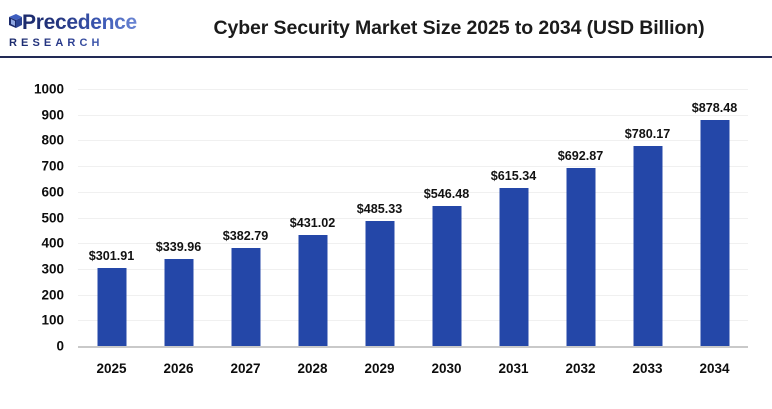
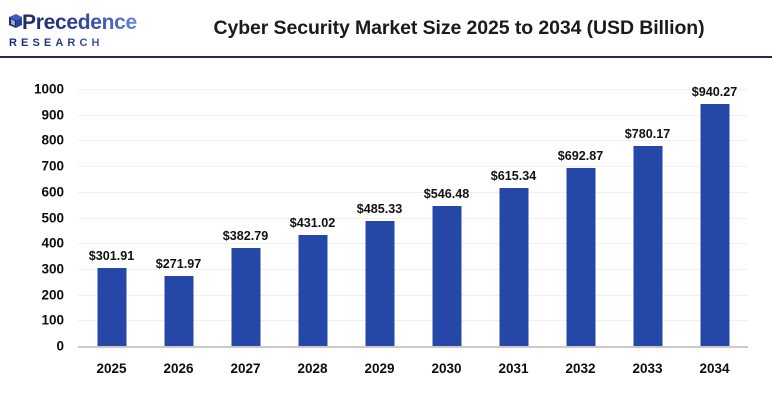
2026: $339.96 -> $271.97
2034: $878.48 -> $940.27
